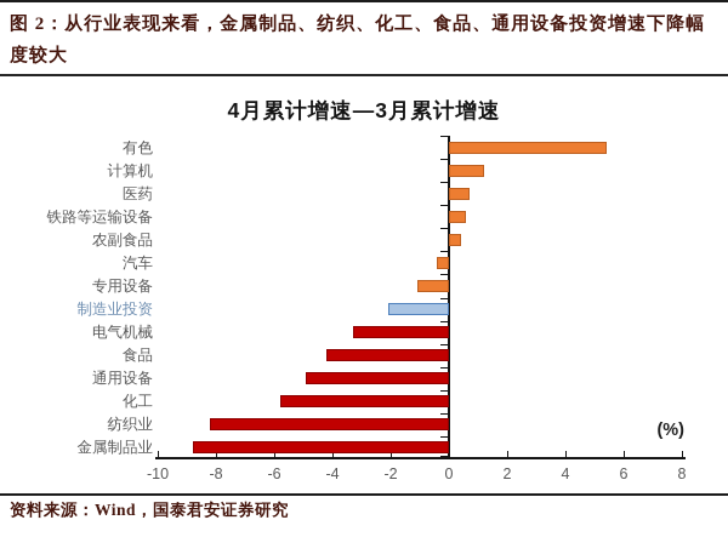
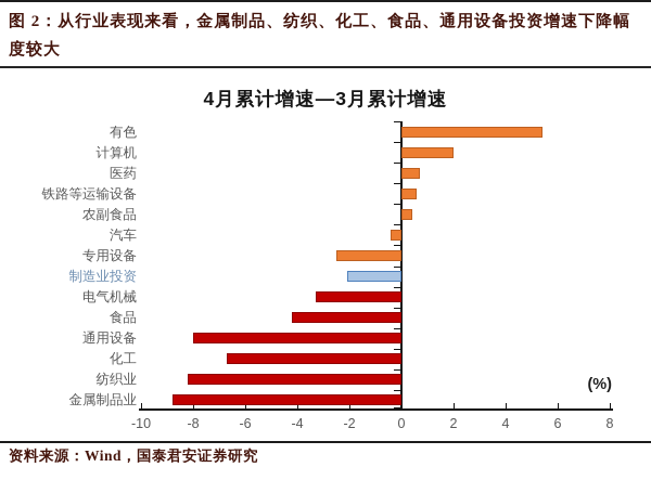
计算机: 1.2 -> 2.0
专用设备: -1.1 -> -2.5
通用设备: -4.9 -> -8.0
化工: -5.8 -> -6.7
